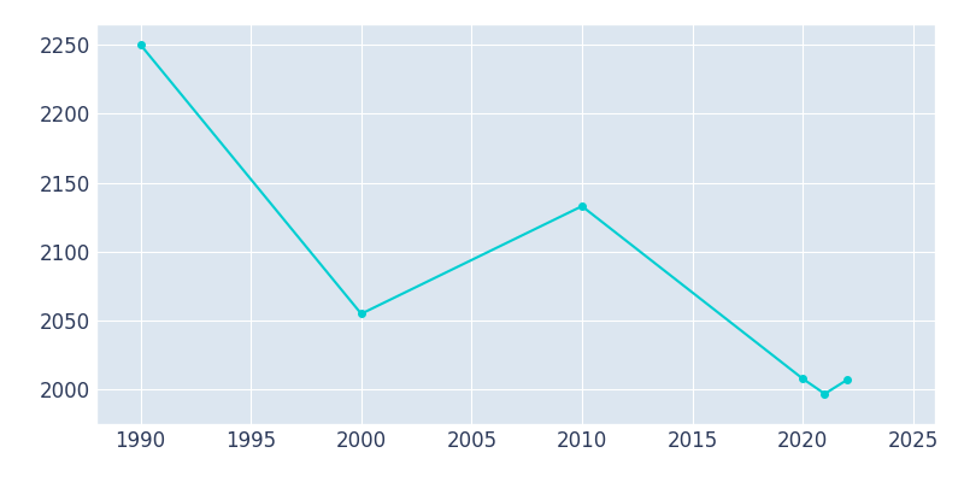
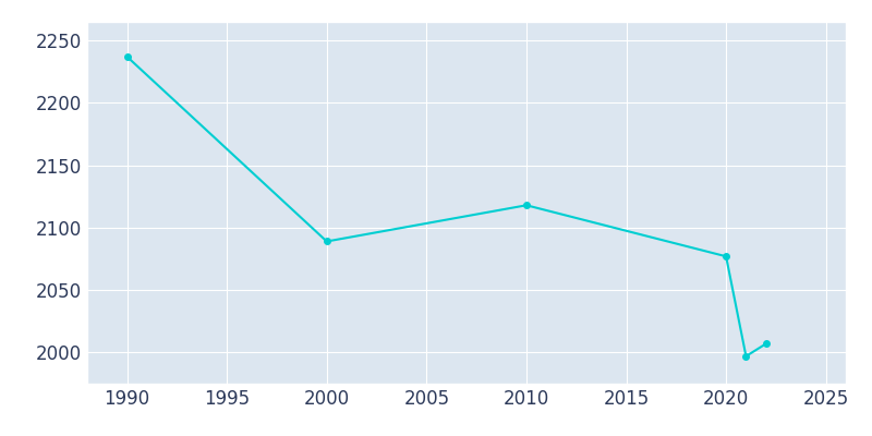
1990: 2250 -> 2237
2000: 2055 -> 2089
2010: 2133 -> 2118
2020: 2008 -> 2077
